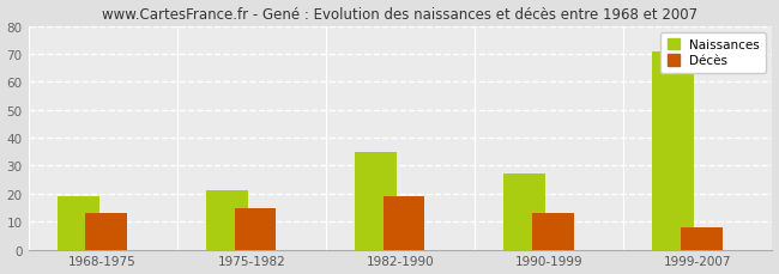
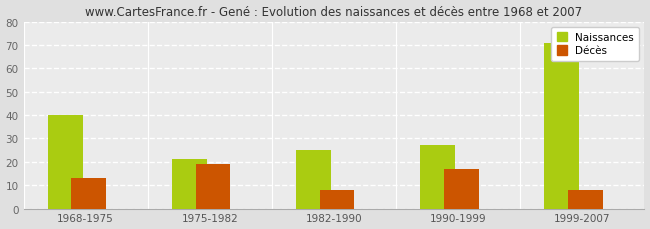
Naissances/1968-1975: 19 -> 40
Décès/1975-1982: 15 -> 19
Naissances/1982-1990: 35 -> 25
Décès/1982-1990: 19 -> 8
Décès/1990-1999: 13 -> 17
